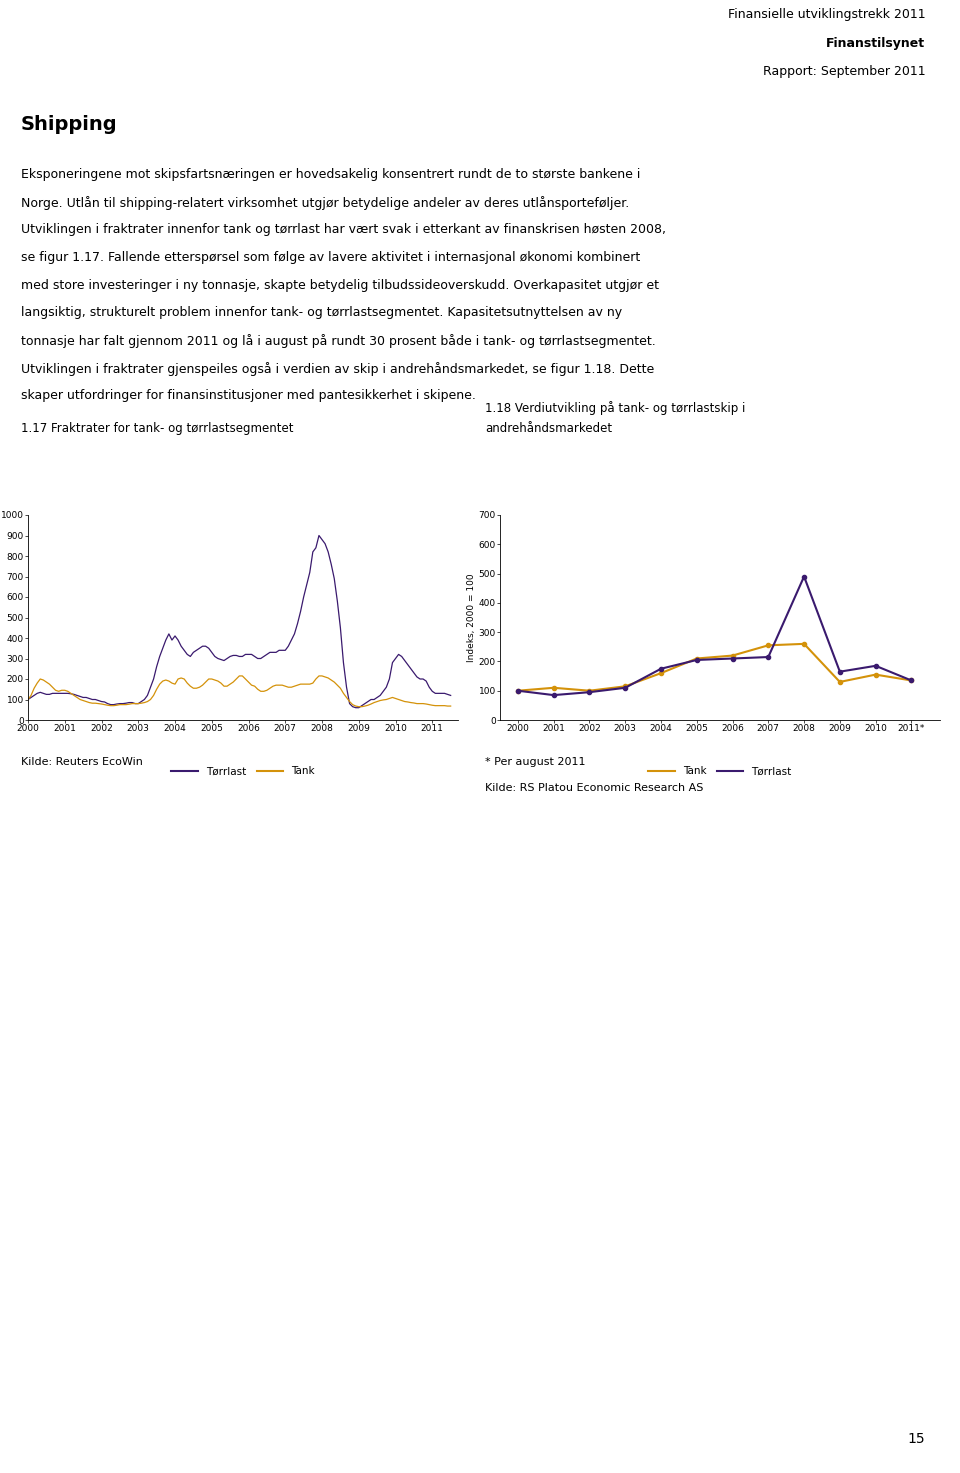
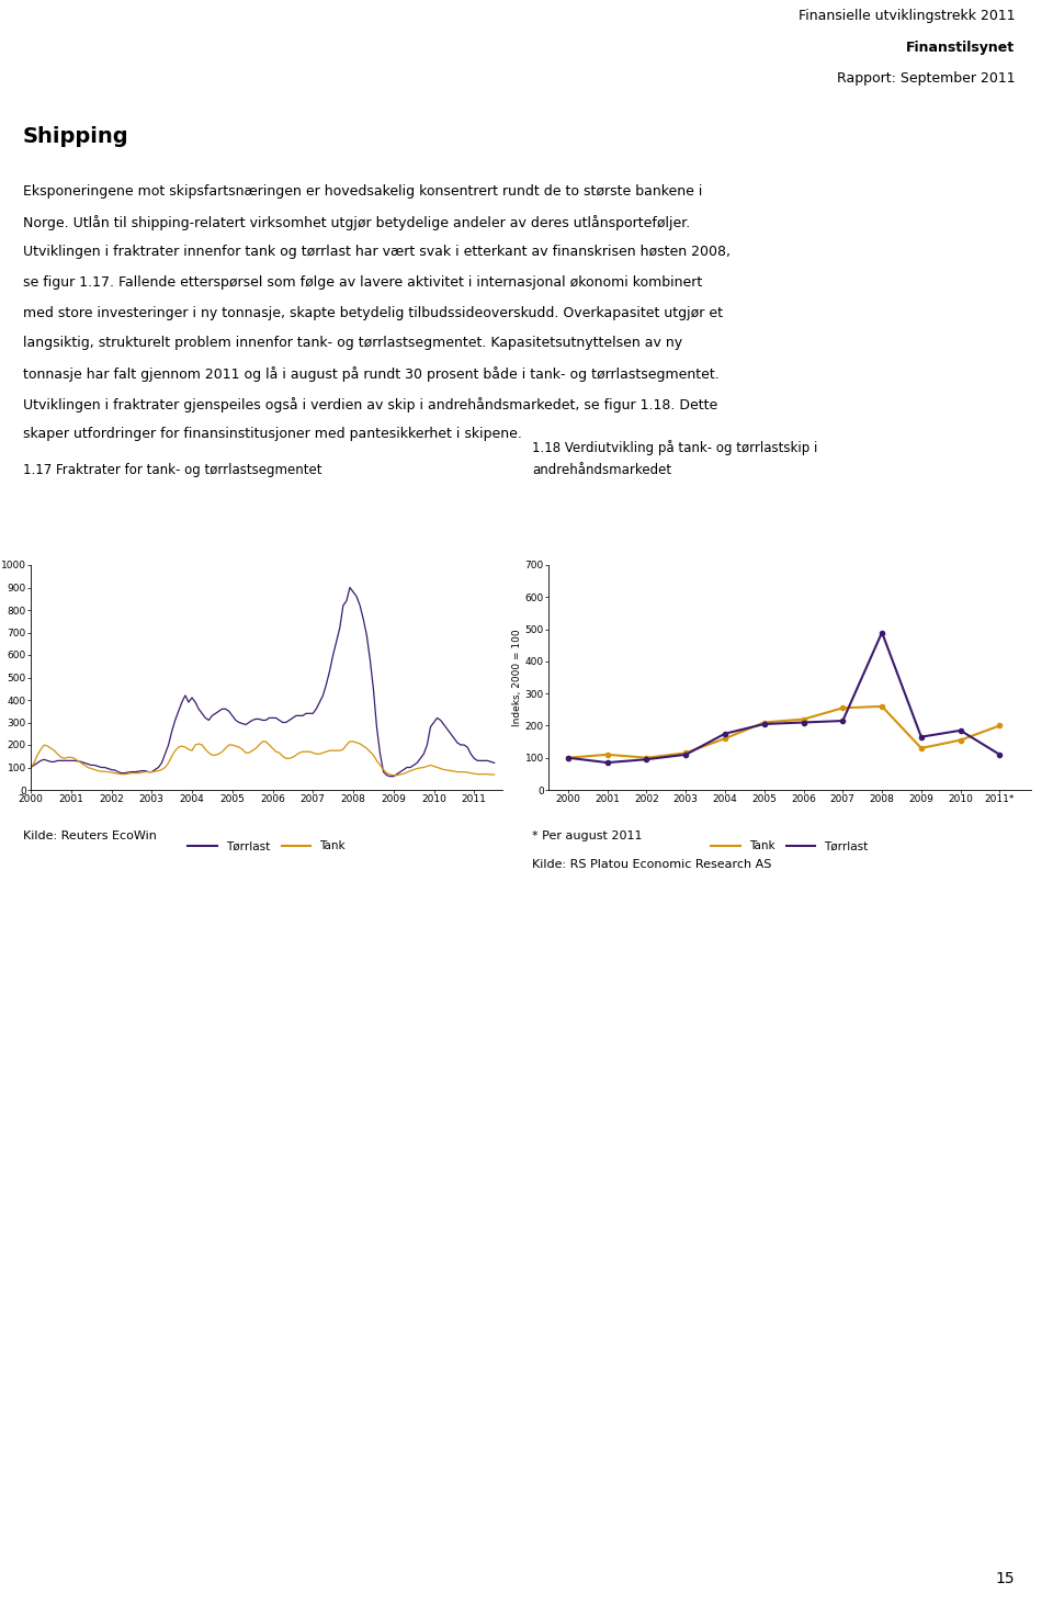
Tank/2011*: 135 -> 200
Tørrlast/2011*: 135 -> 110
